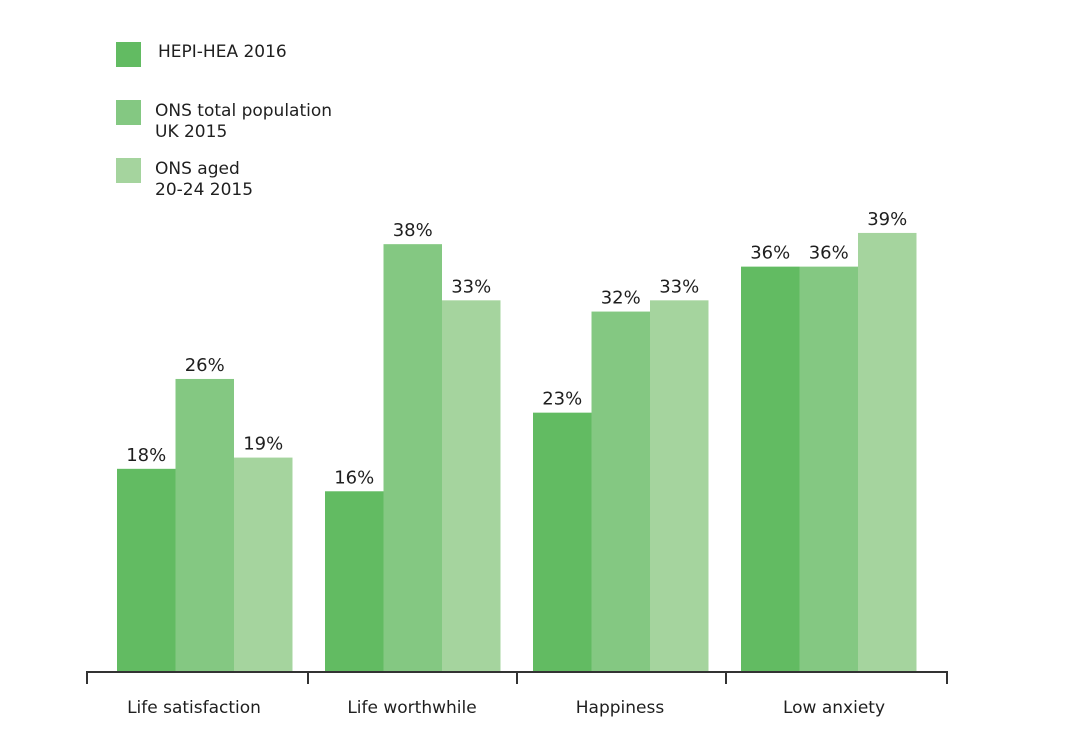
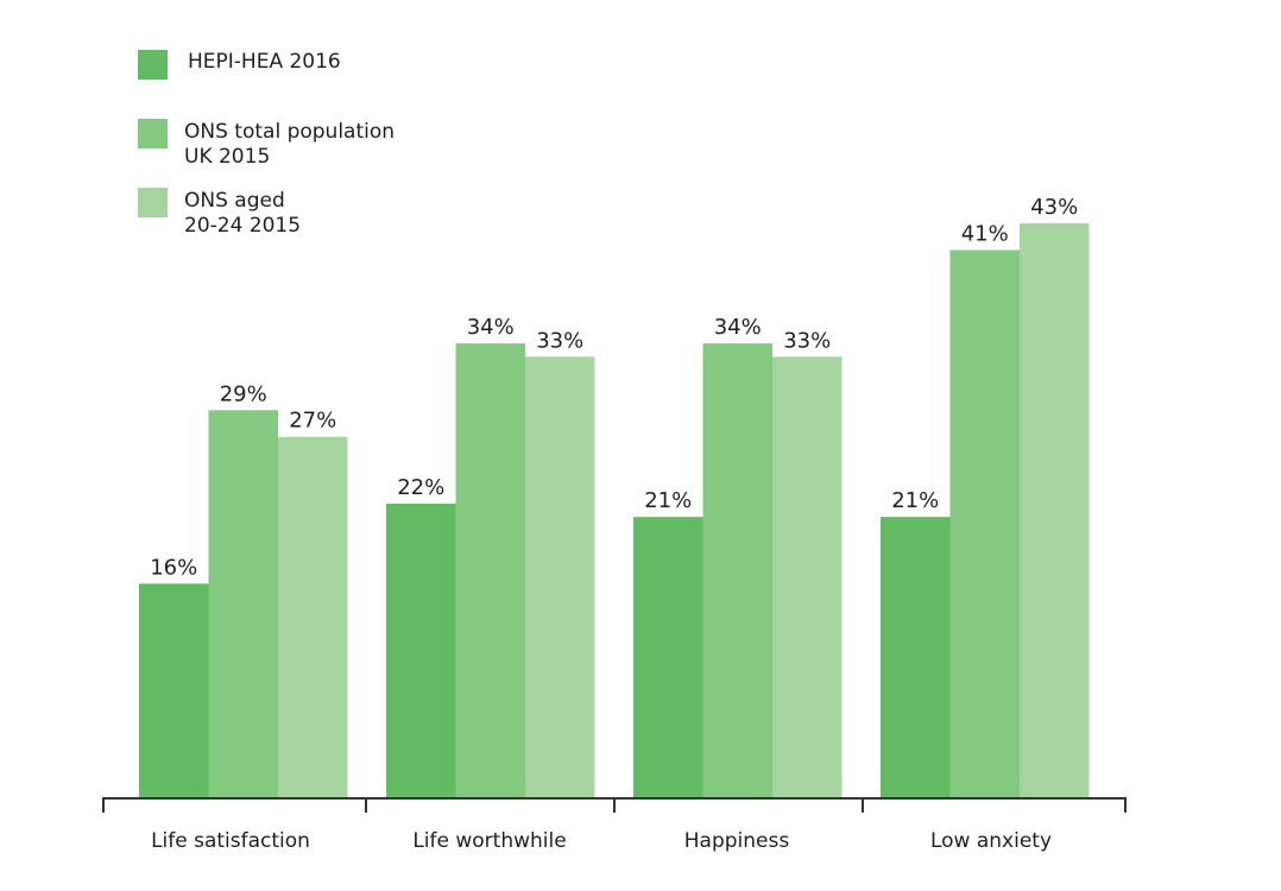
HEPI-HEA 2016/Life satisfaction: 18% -> 16%
ONS total population UK 2015/Life satisfaction: 26% -> 29%
ONS aged 20-24 2015/Life satisfaction: 19% -> 27%
HEPI-HEA 2016/Life worthwhile: 16% -> 22%
ONS total population UK 2015/Life worthwhile: 38% -> 34%
HEPI-HEA 2016/Happiness: 23% -> 21%
ONS total population UK 2015/Happiness: 32% -> 34%
HEPI-HEA 2016/Low anxiety: 36% -> 21%
ONS total population UK 2015/Low anxiety: 36% -> 41%
ONS aged 20-24 2015/Low anxiety: 39% -> 43%
